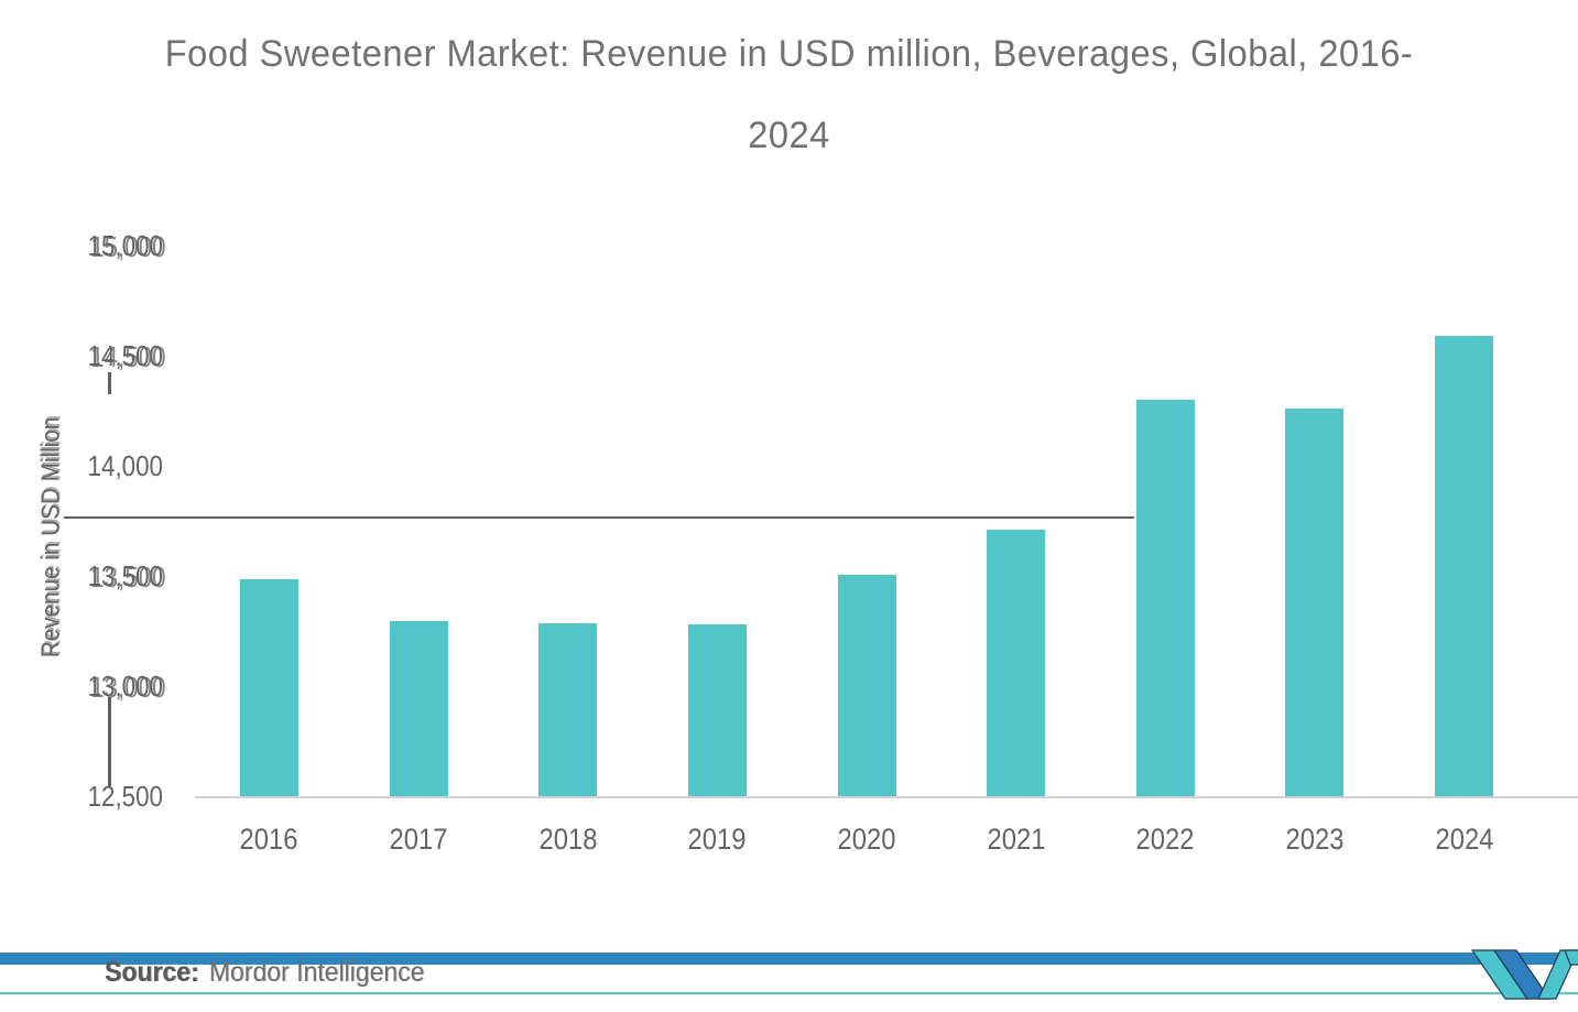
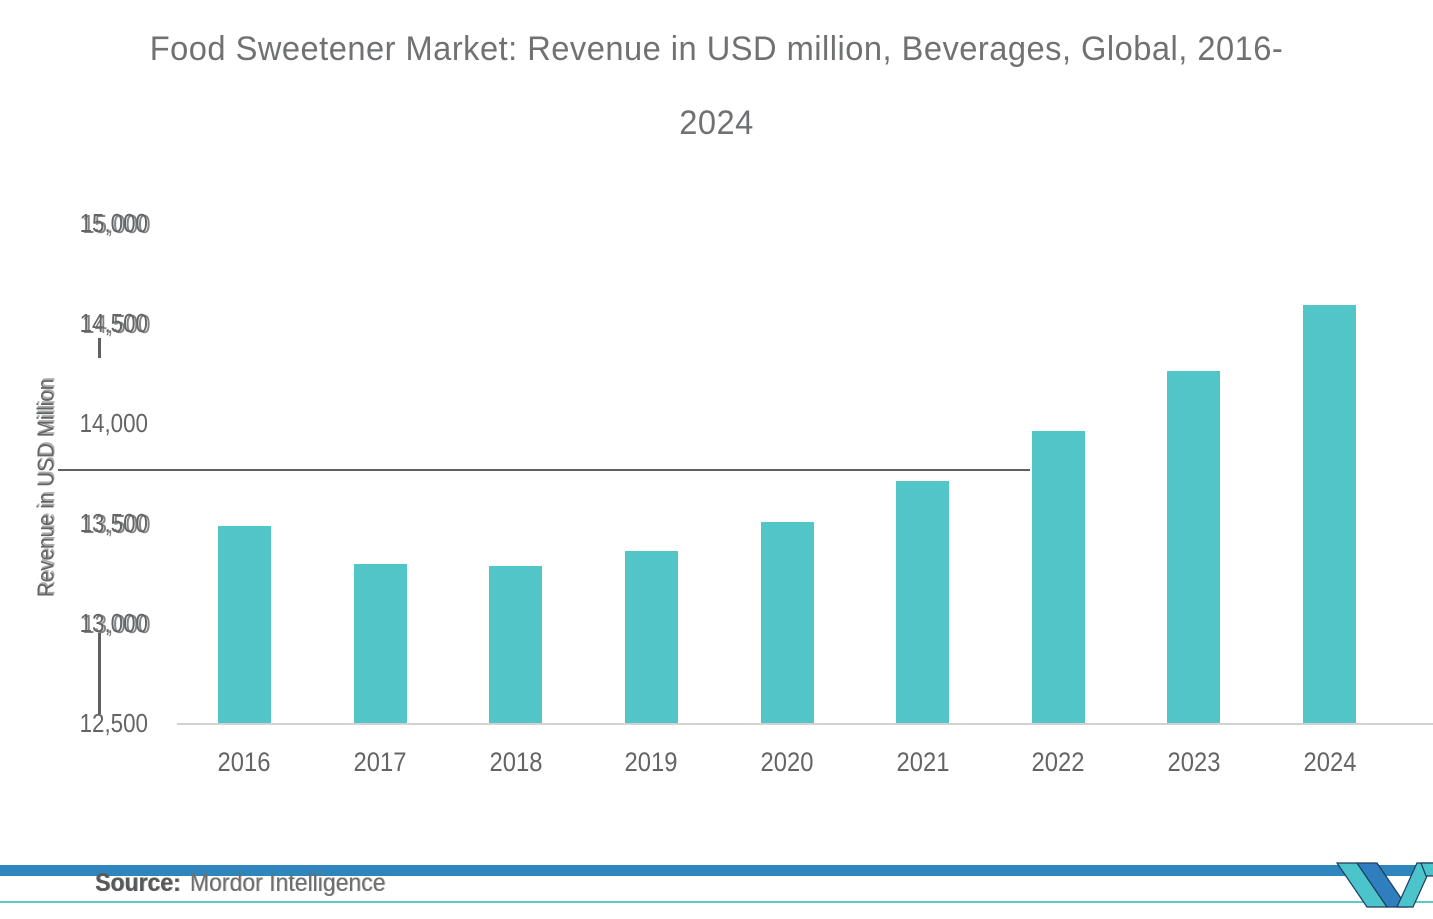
2019: 13280 -> 13360
2022: 14300 -> 13960
